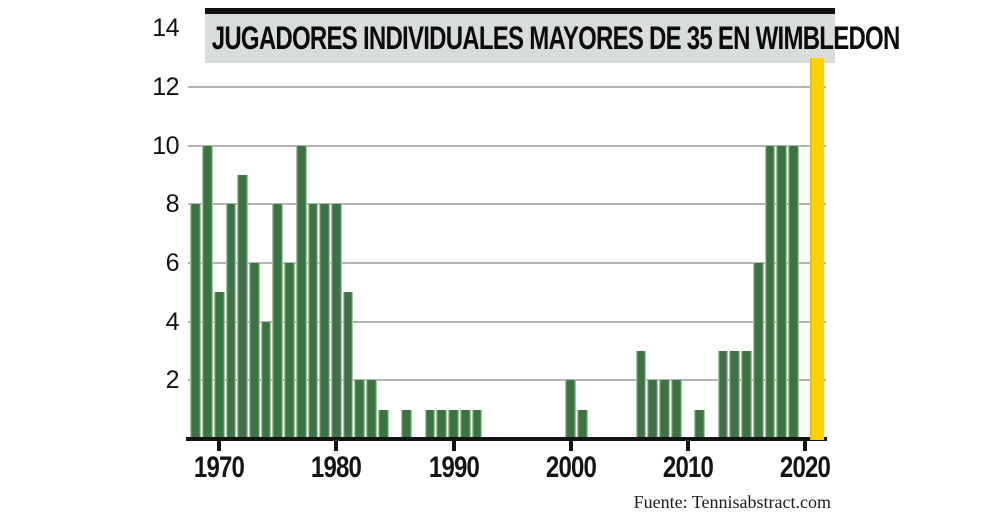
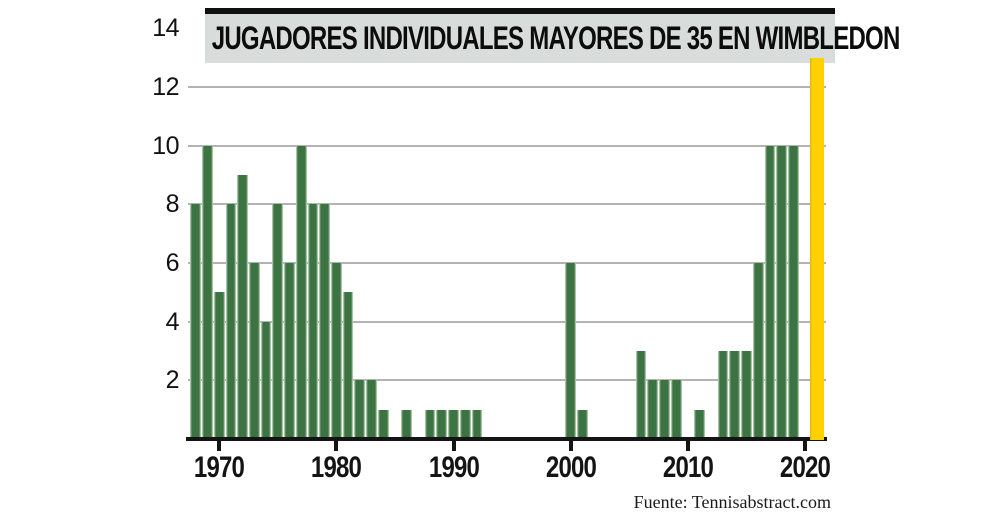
1980: 8 -> 6
2000: 2 -> 6
